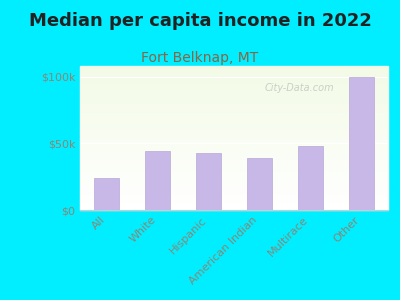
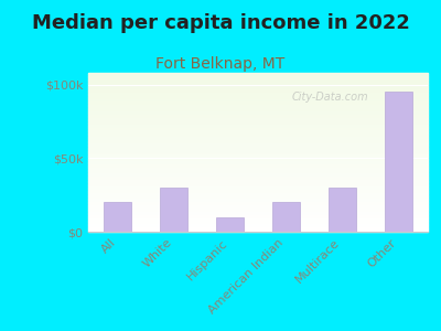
All: $24k -> $20k
White: $44k -> $30k
Hispanic: $43k -> $10k
American Indian: $39k -> $20k
Multirace: $48k -> $30k
Other: $100k -> $95k
